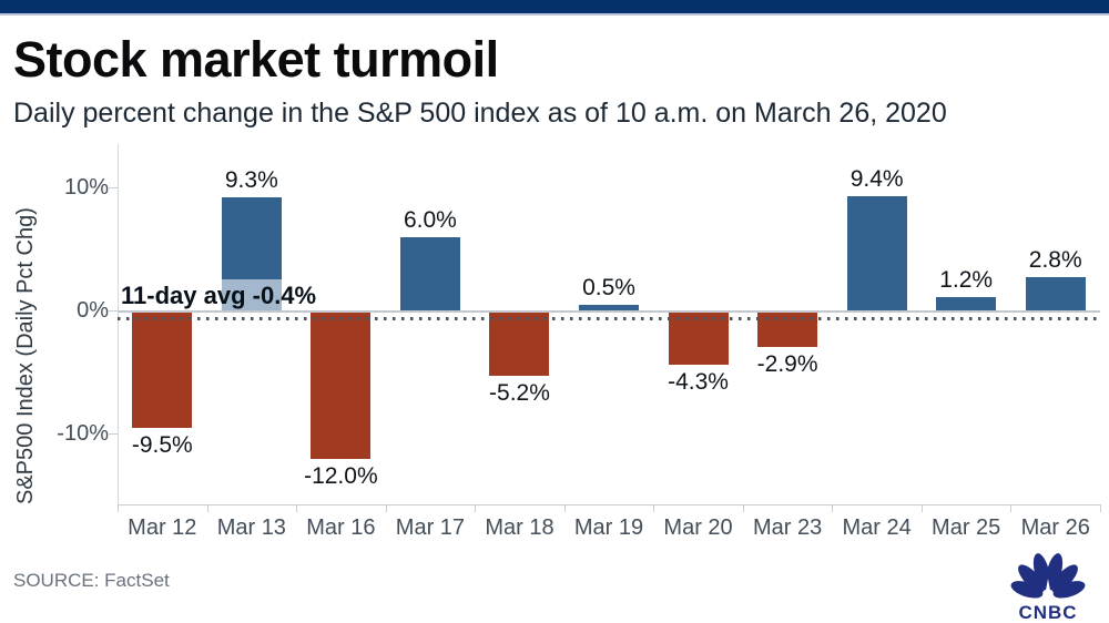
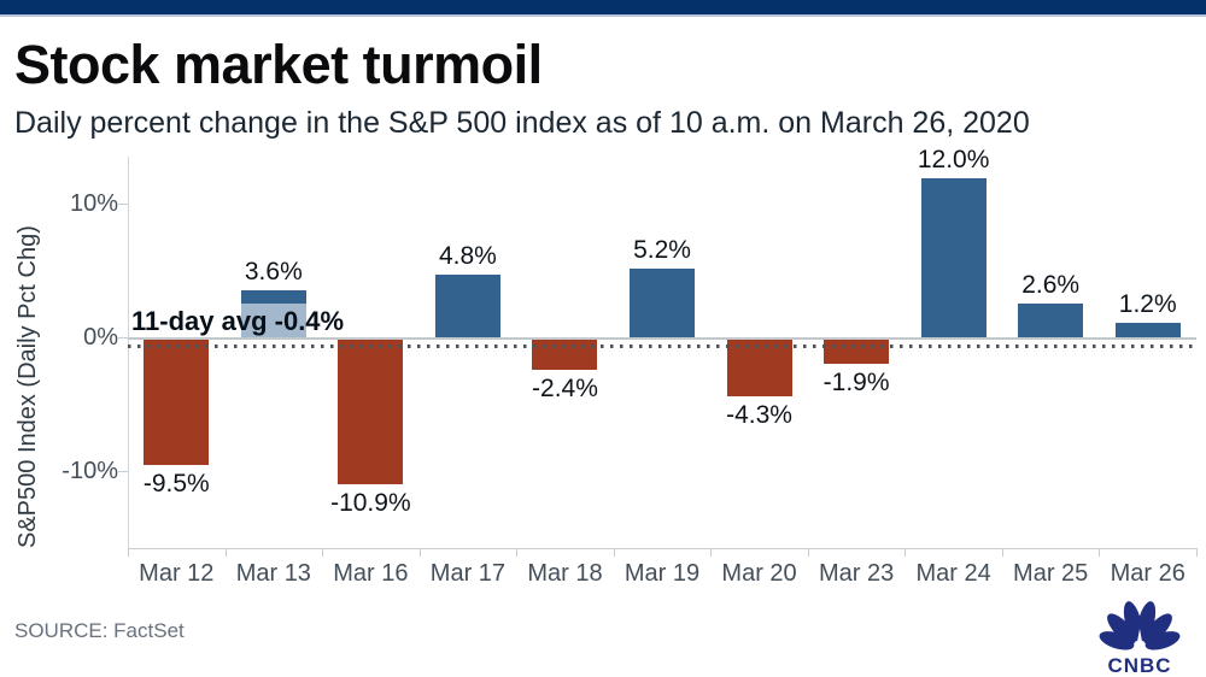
Mar 13: 9.3% -> 3.6%
Mar 16: -12.0% -> -10.9%
Mar 17: 6.0% -> 4.8%
Mar 18: -5.2% -> -2.4%
Mar 19: 0.5% -> 5.2%
Mar 23: -2.9% -> -1.9%
Mar 24: 9.4% -> 12.0%
Mar 25: 1.2% -> 2.6%
Mar 26: 2.8% -> 1.2%
